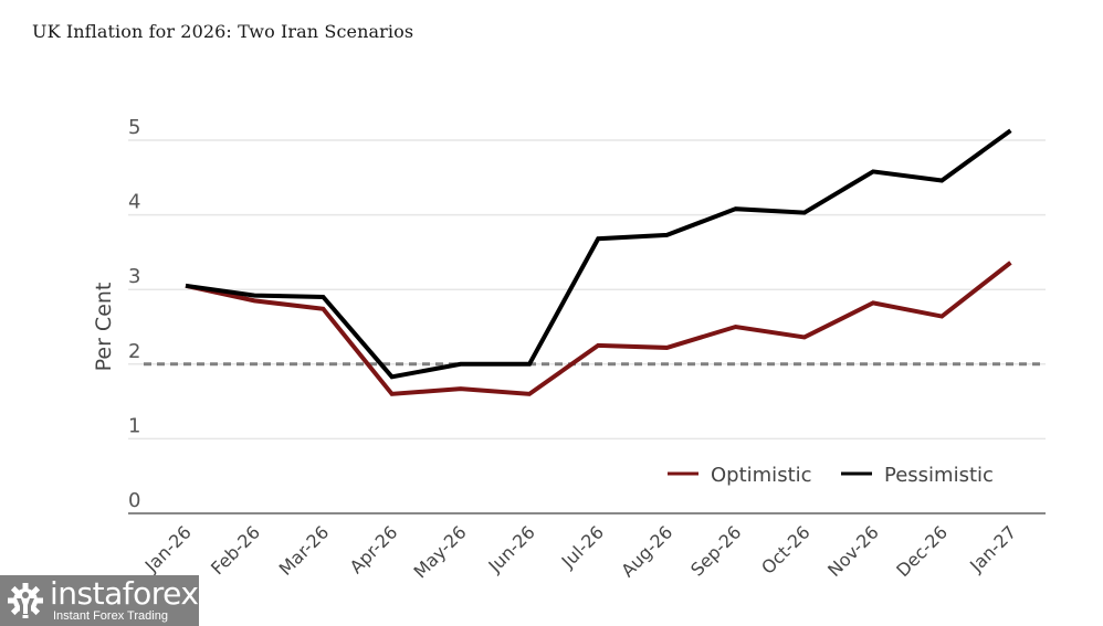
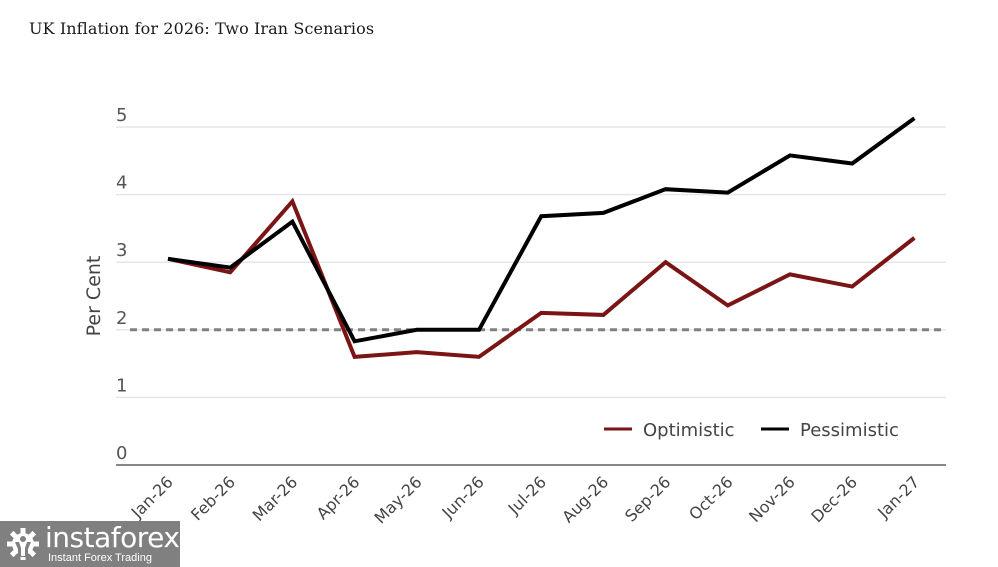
Optimistic/Mar-26: 2.7 -> 3.9
Pessimistic/Mar-26: 2.9 -> 3.6
Optimistic/Sep-26: 2.5 -> 3.0
